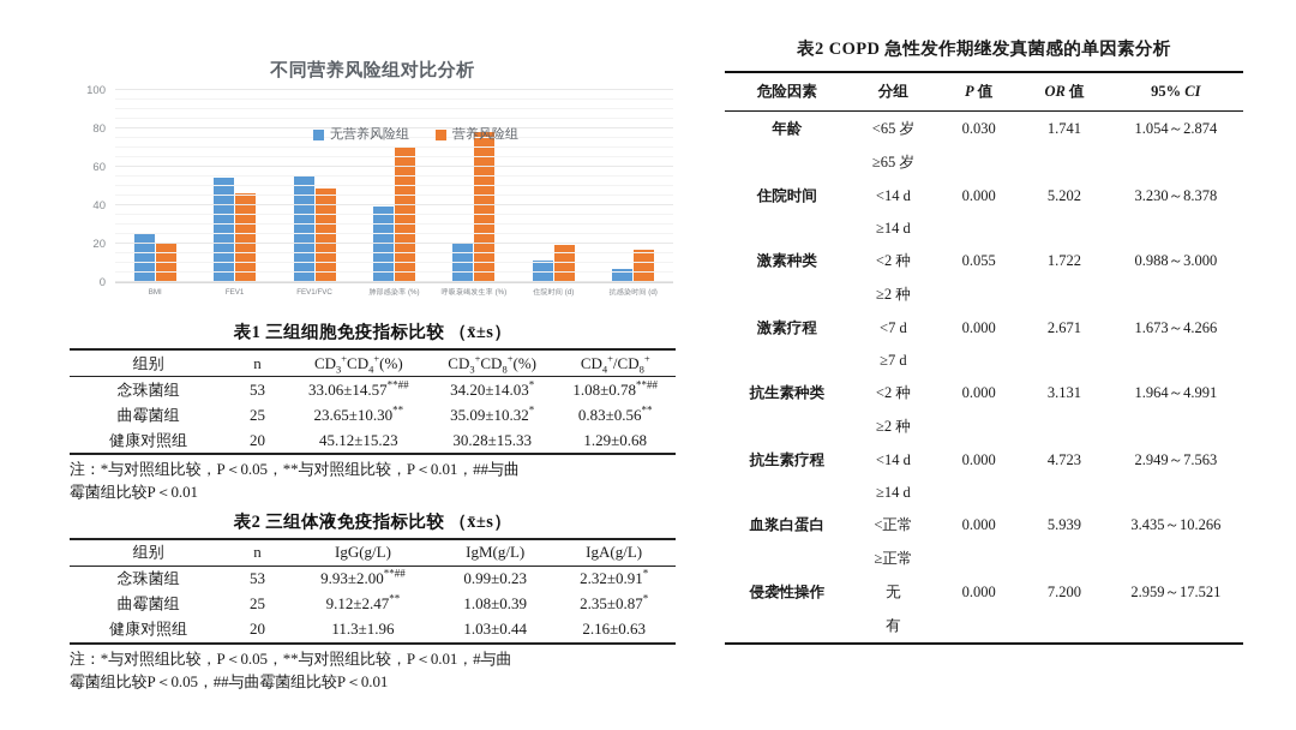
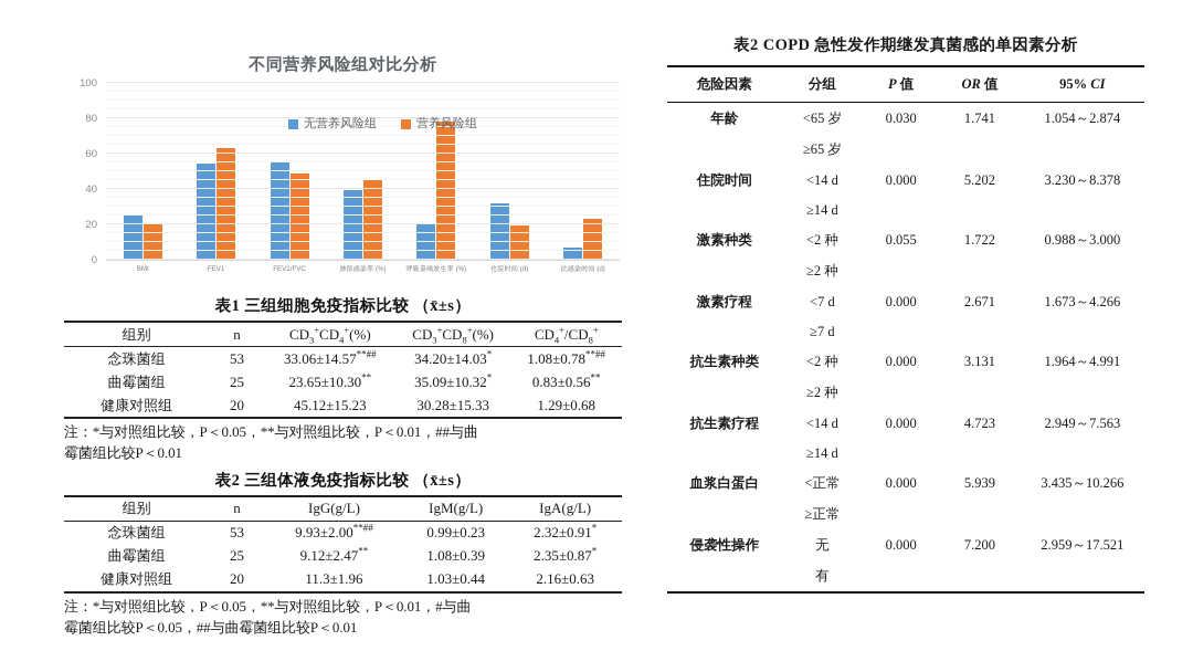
营养风险组/FEV1: 46 -> 63
营养风险组/肺部感染率 (%): 70 -> 45
无营养风险组/住院时间 (d): 12 -> 32
营养风险组/抗感染时间 (d): 17 -> 23
